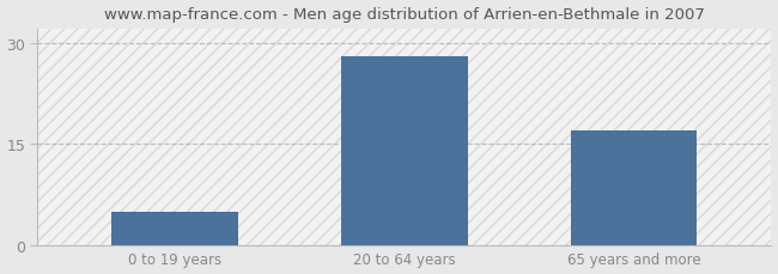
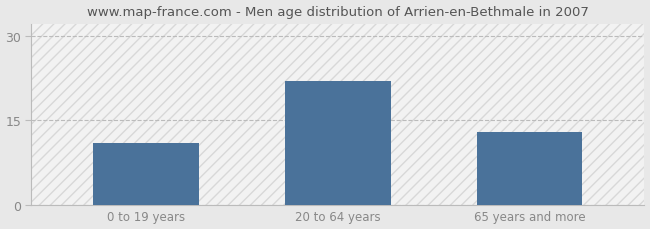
0 to 19 years: 5 -> 11
20 to 64 years: 28 -> 22
65 years and more: 17 -> 13
